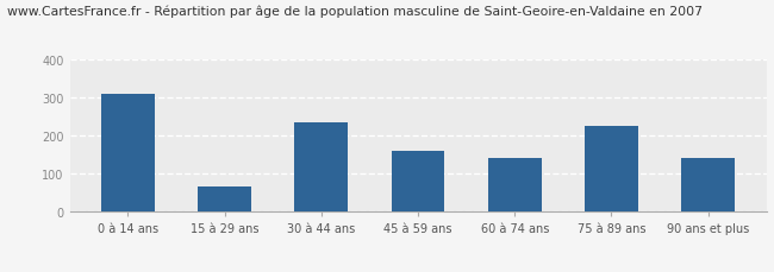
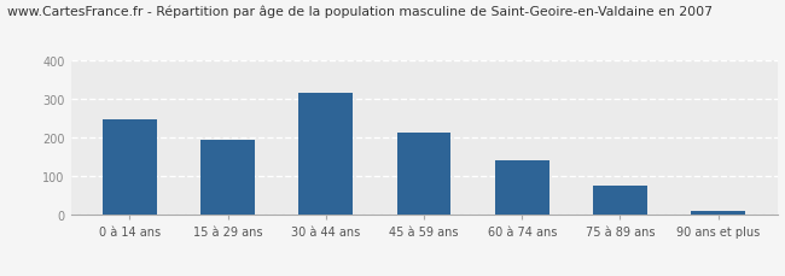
0 à 14 ans: 310 -> 247
15 à 29 ans: 65 -> 194
30 à 44 ans: 235 -> 315
45 à 59 ans: 160 -> 212
75 à 89 ans: 225 -> 75
90 ans et plus: 140 -> 11
